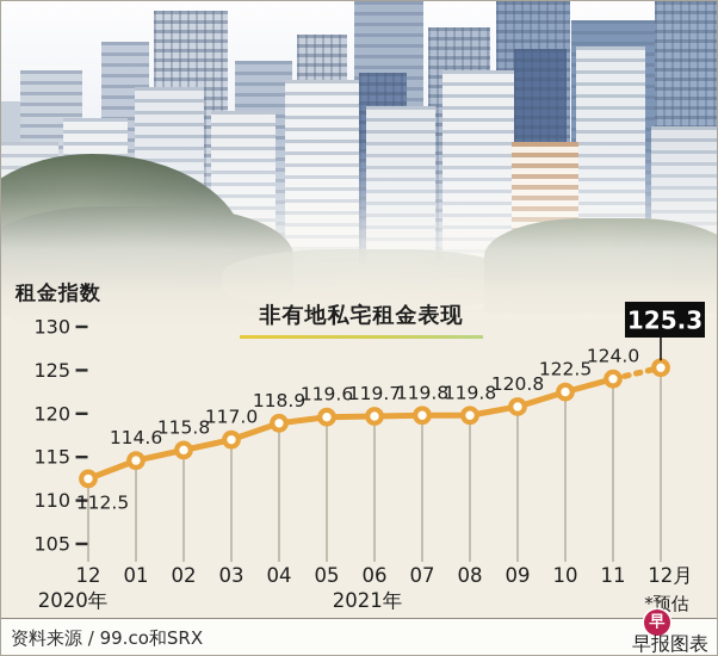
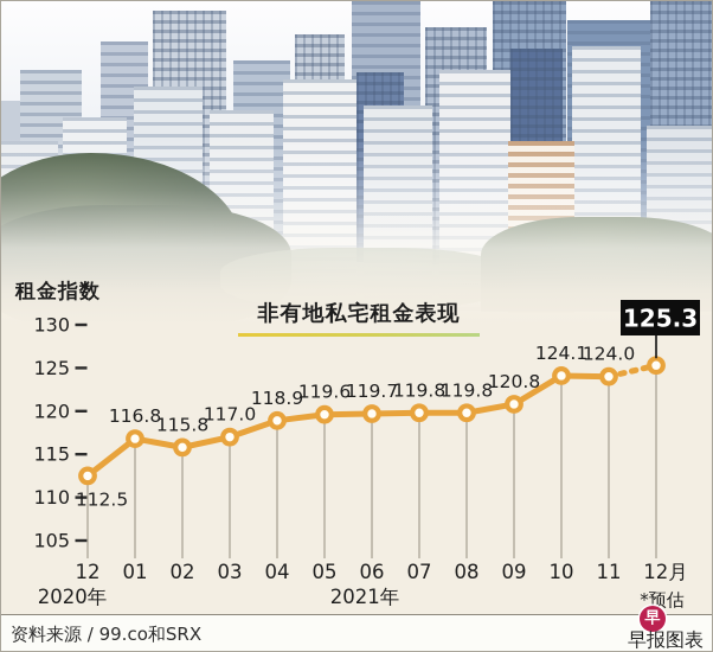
01: 114.6 -> 116.8
10: 122.5 -> 124.1
